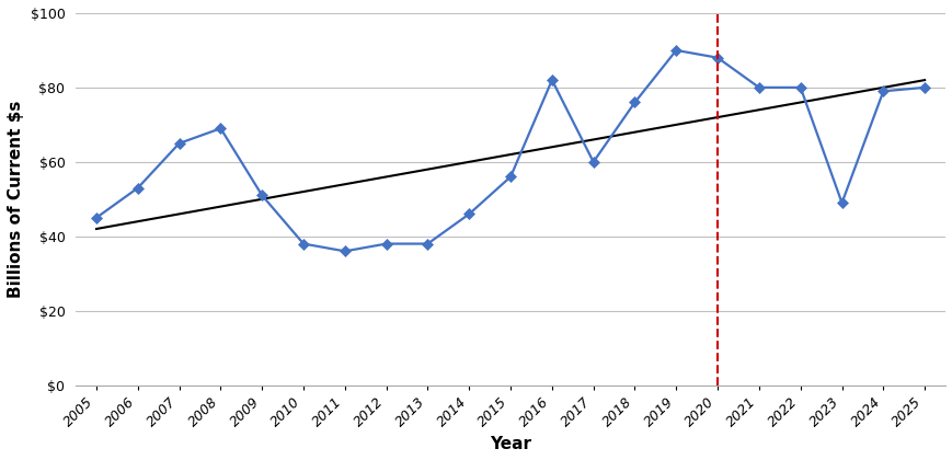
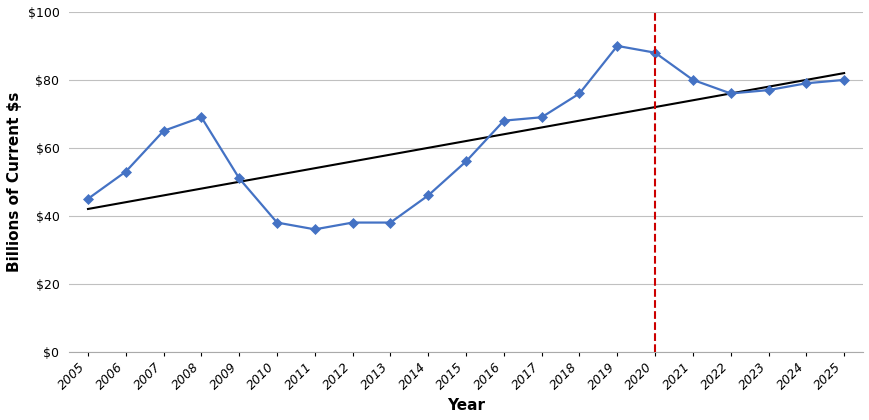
2016: $82 -> $68
2017: $60 -> $69
2022: $80 -> $76
2023: $49 -> $77
